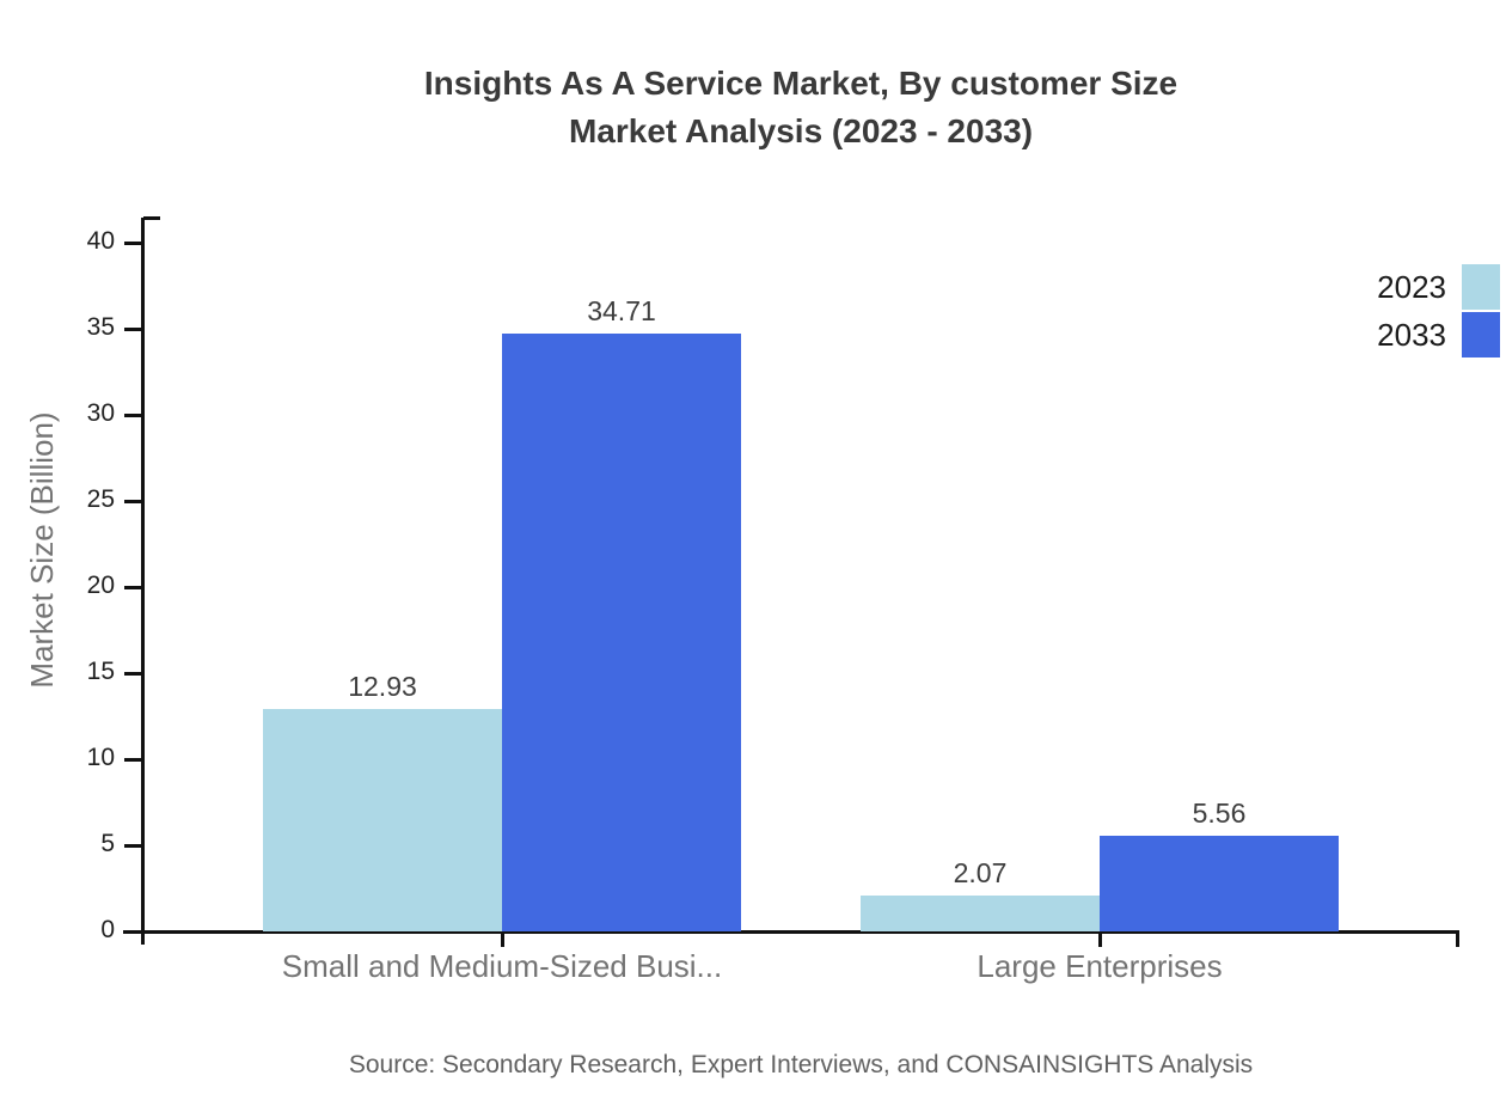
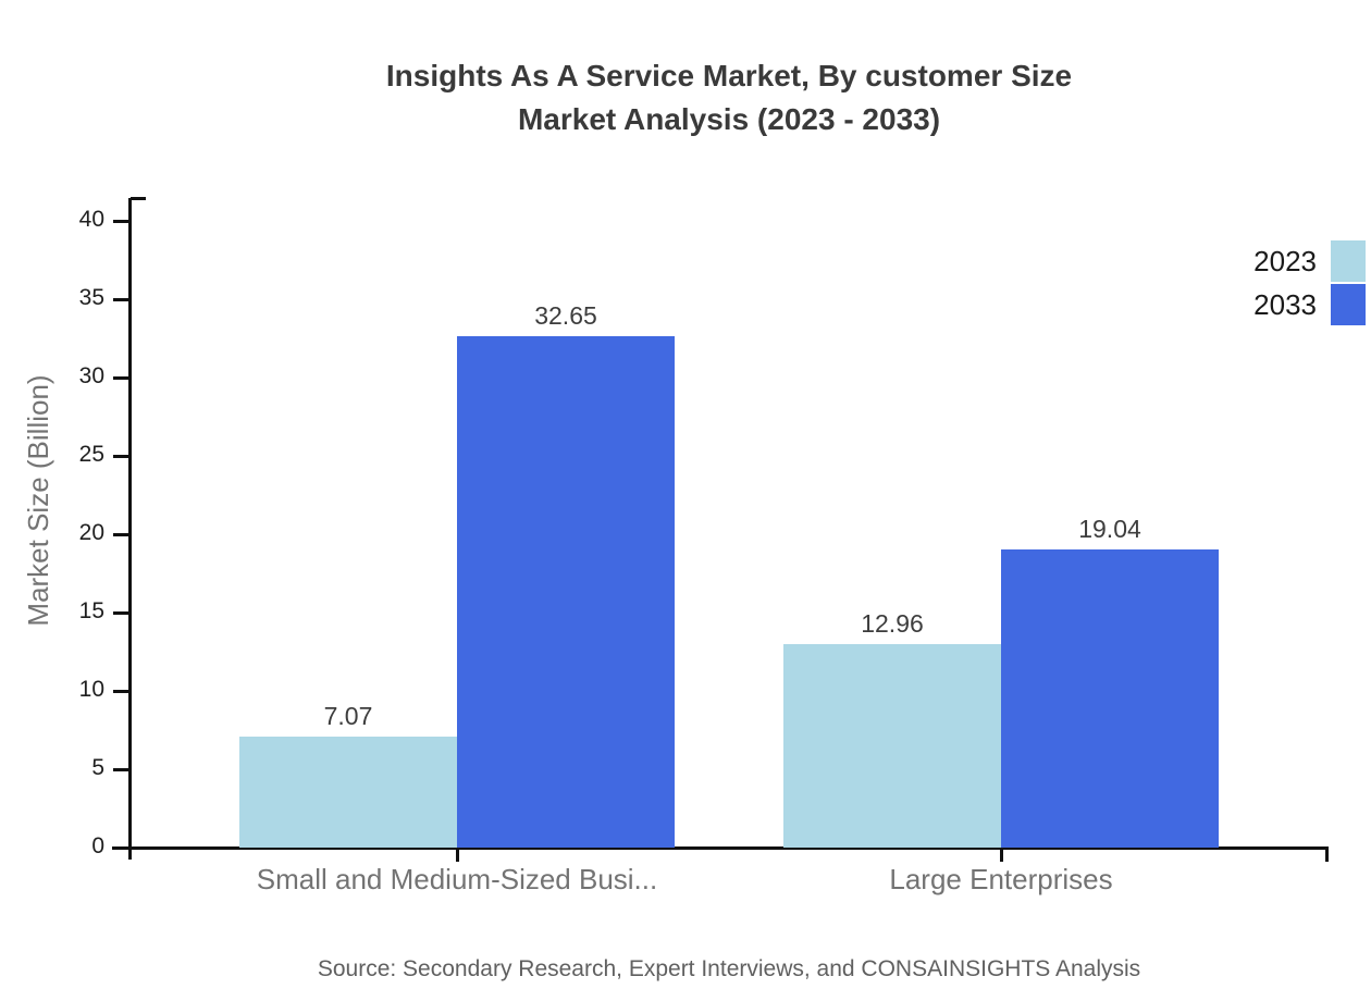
2023/Small and Medium-Sized Busi...: 12.93 -> 7.07
2033/Small and Medium-Sized Busi...: 34.71 -> 32.65
2023/Large Enterprises: 2.07 -> 12.96
2033/Large Enterprises: 5.56 -> 19.04
